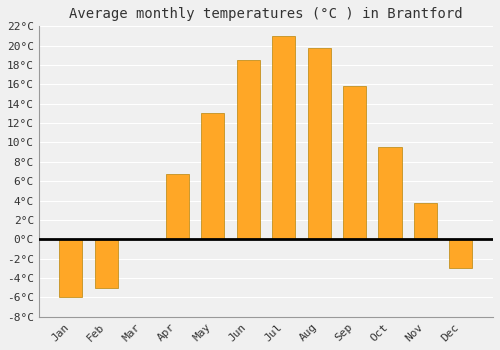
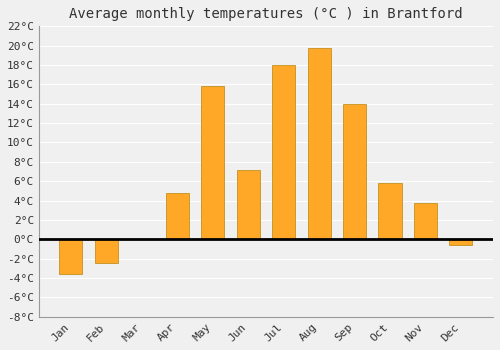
Jan: -6.0°C -> -3.6°C
Feb: -5.0°C -> -2.4°C
Apr: 6.7°C -> 4.8°C
May: 13.0°C -> 15.8°C
Jun: 18.5°C -> 7.2°C
Jul: 21.0°C -> 18.0°C
Sep: 15.8°C -> 14.0°C
Oct: 9.5°C -> 5.8°C
Dec: -3.0°C -> -0.6°C
